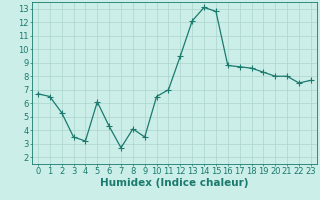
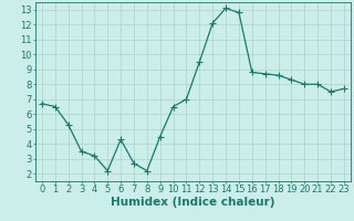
5: 6.1 -> 2.2
8: 4.1 -> 2.2
9: 3.5 -> 4.5
